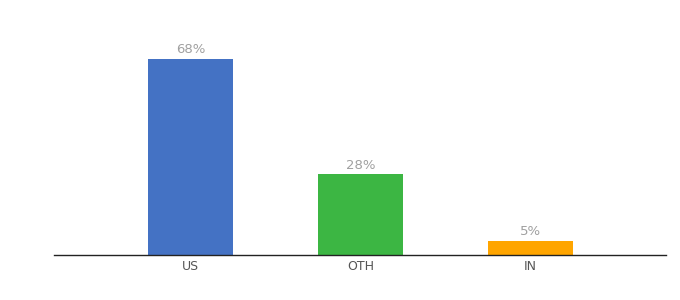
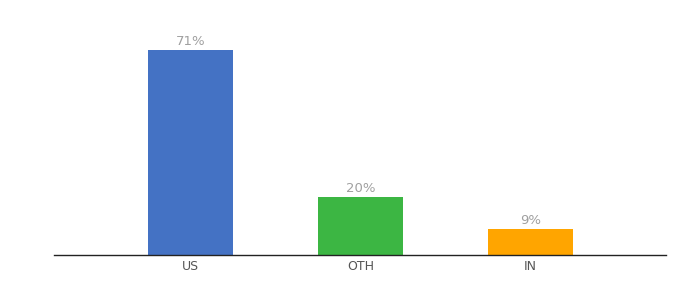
US: 68% -> 71%
OTH: 28% -> 20%
IN: 5% -> 9%
